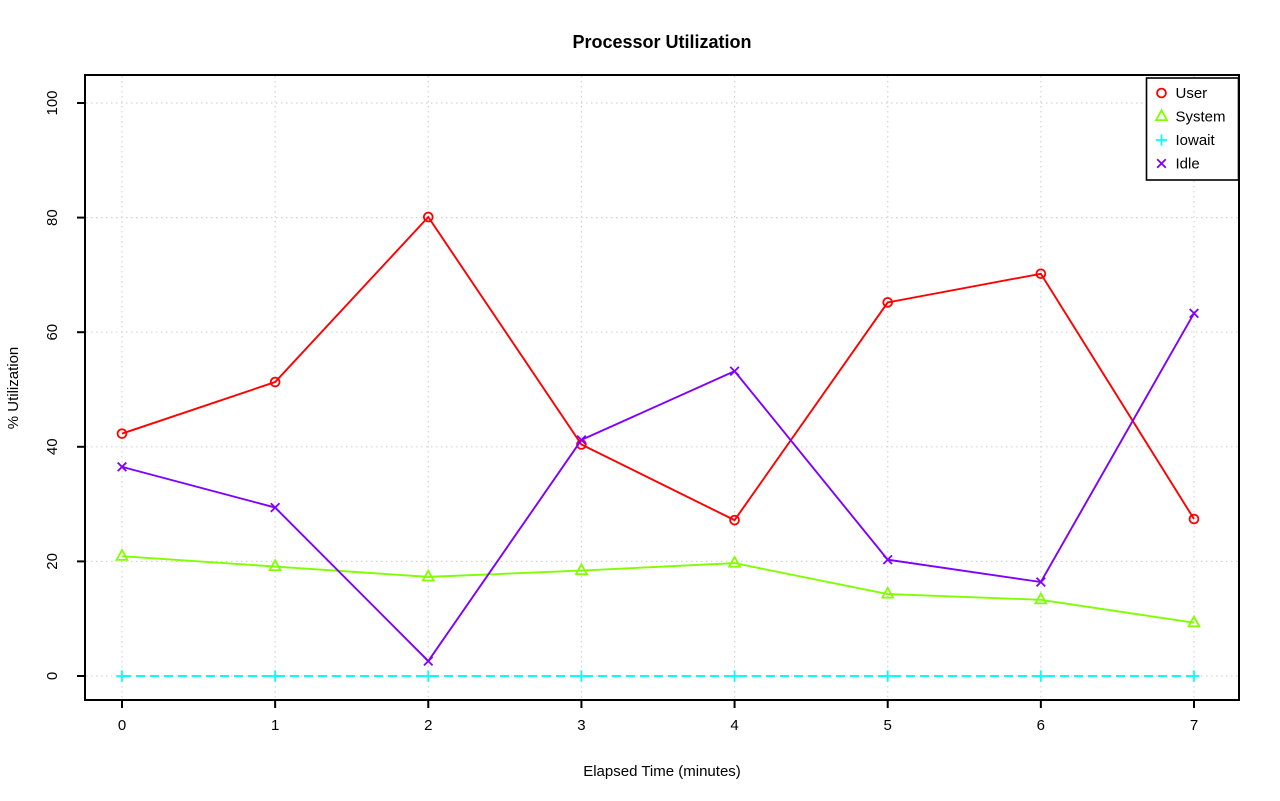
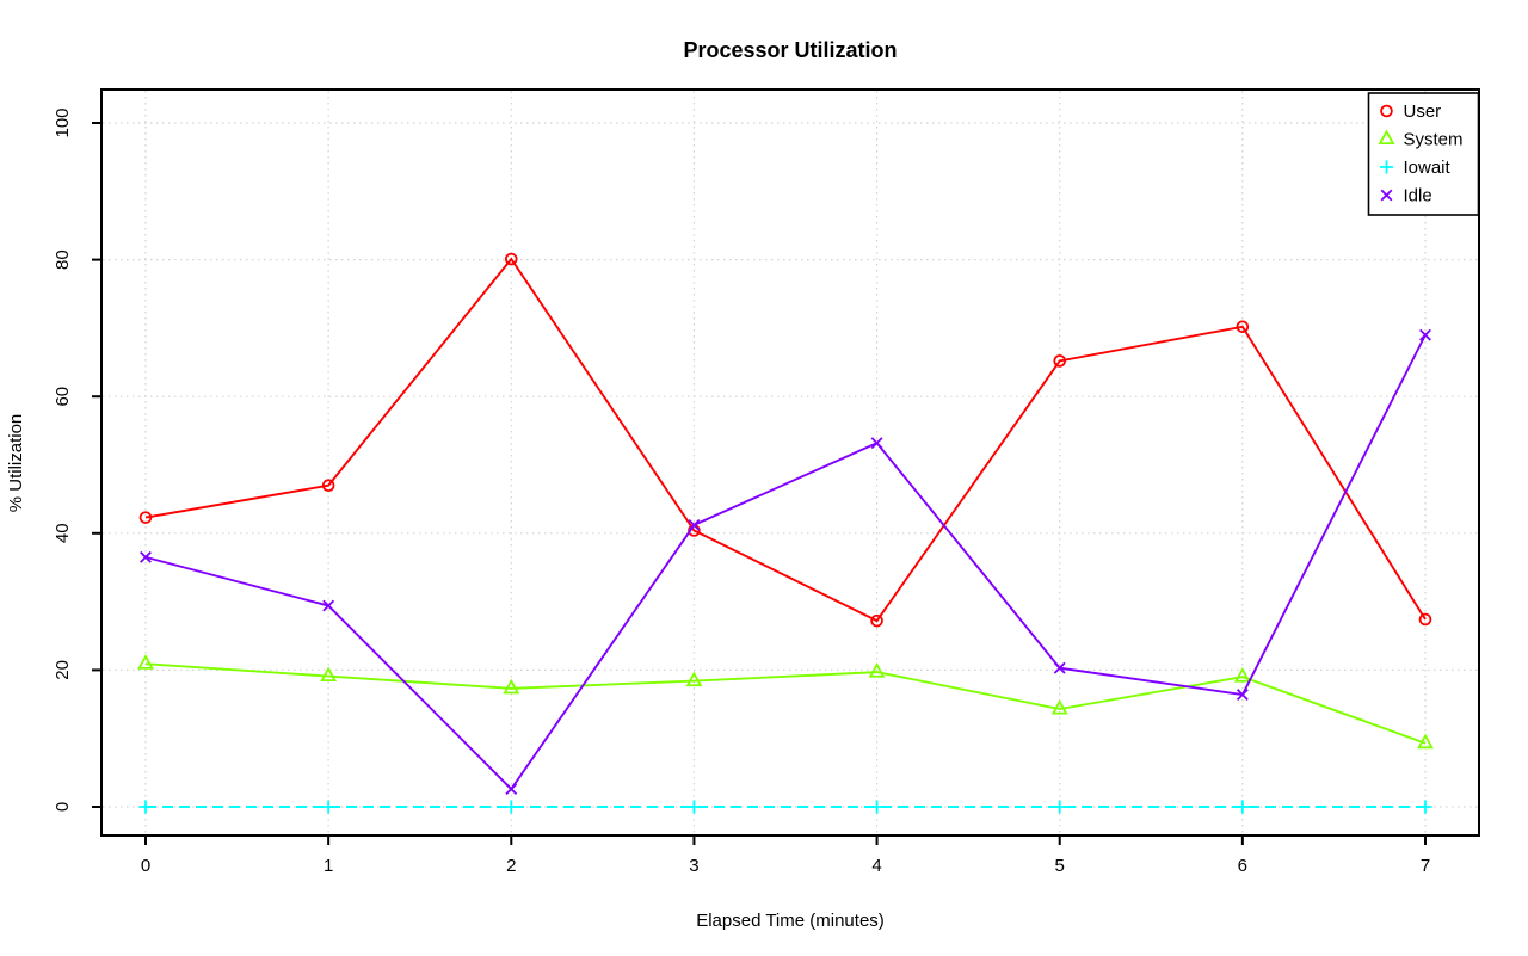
User/1: 51 -> 47
System/6: 13 -> 19
Idle/7: 63 -> 69
